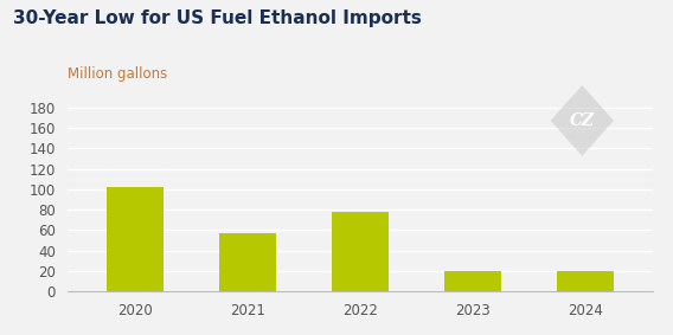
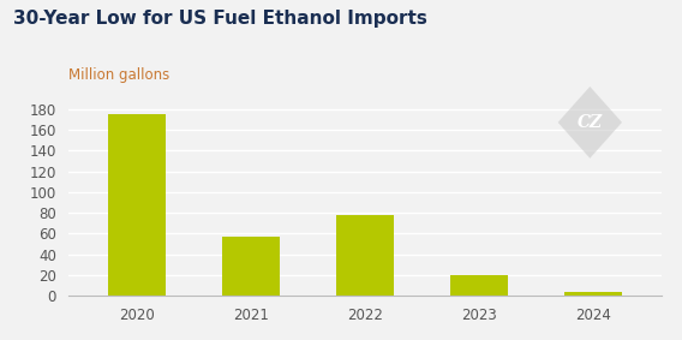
2020: 102 -> 175
2024: 20 -> 4
